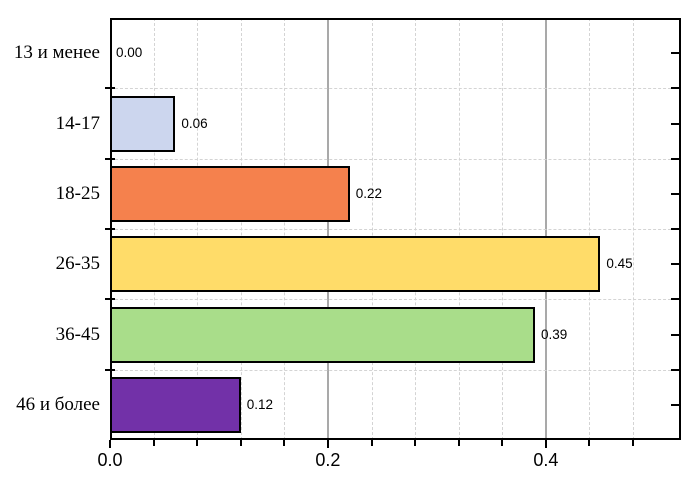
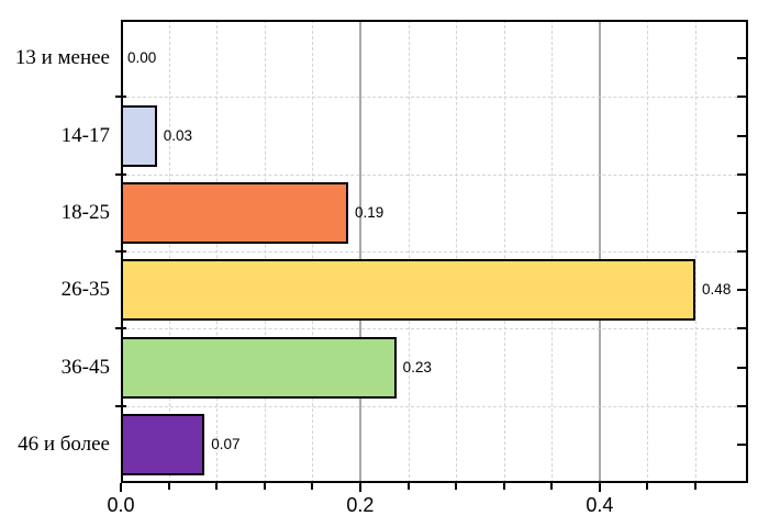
14-17: 0.06 -> 0.03
18-25: 0.22 -> 0.19
26-35: 0.45 -> 0.48
36-45: 0.39 -> 0.23
46 и более: 0.12 -> 0.07
